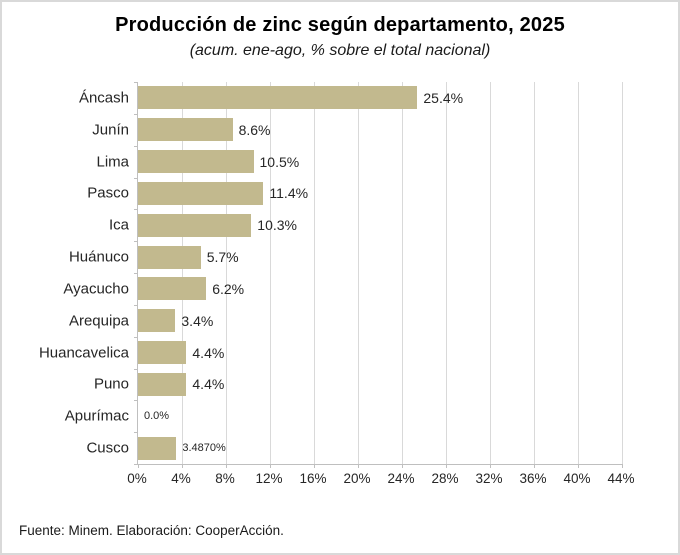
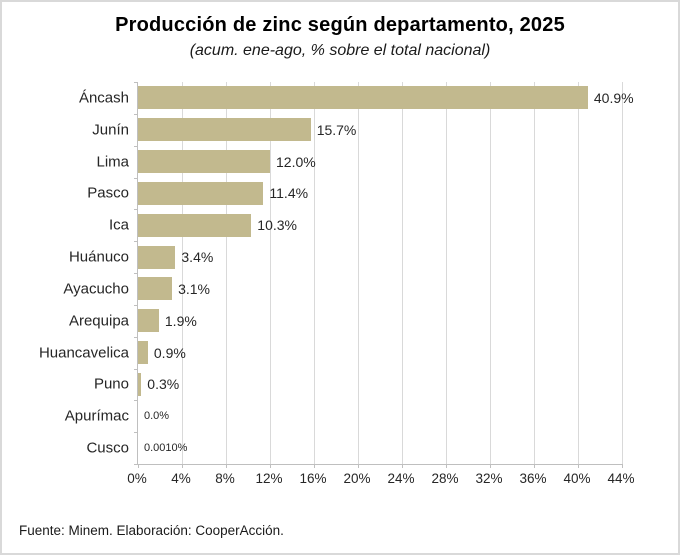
Áncash: 25.4% -> 40.9%
Junín: 8.6% -> 15.7%
Lima: 10.5% -> 12.0%
Huánuco: 5.7% -> 3.4%
Ayacucho: 6.2% -> 3.1%
Arequipa: 3.4% -> 1.9%
Huancavelica: 4.4% -> 0.9%
Puno: 4.4% -> 0.3%
Cusco: 3.4870% -> 0.0010%
